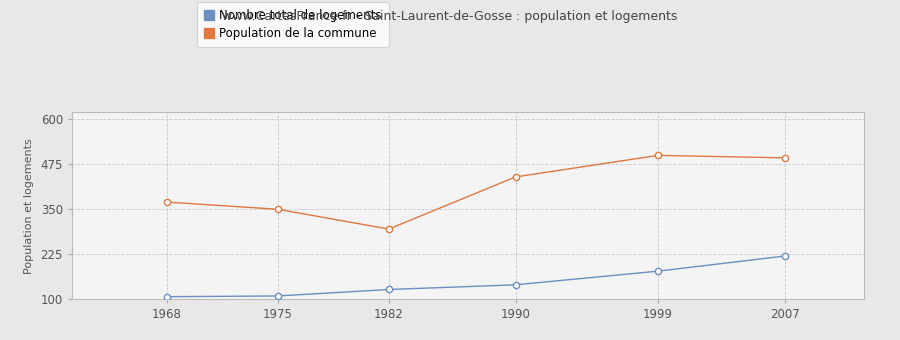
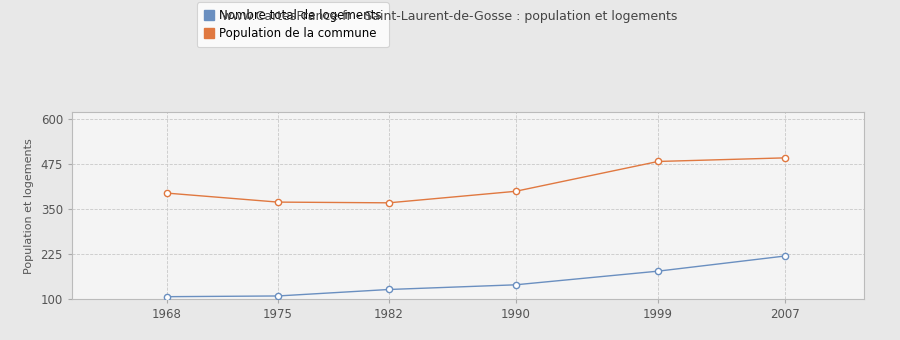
Population de la commune/1968: 370 -> 395
Population de la commune/1975: 350 -> 370
Population de la commune/1982: 295 -> 368
Population de la commune/1990: 440 -> 400
Population de la commune/1999: 500 -> 483
